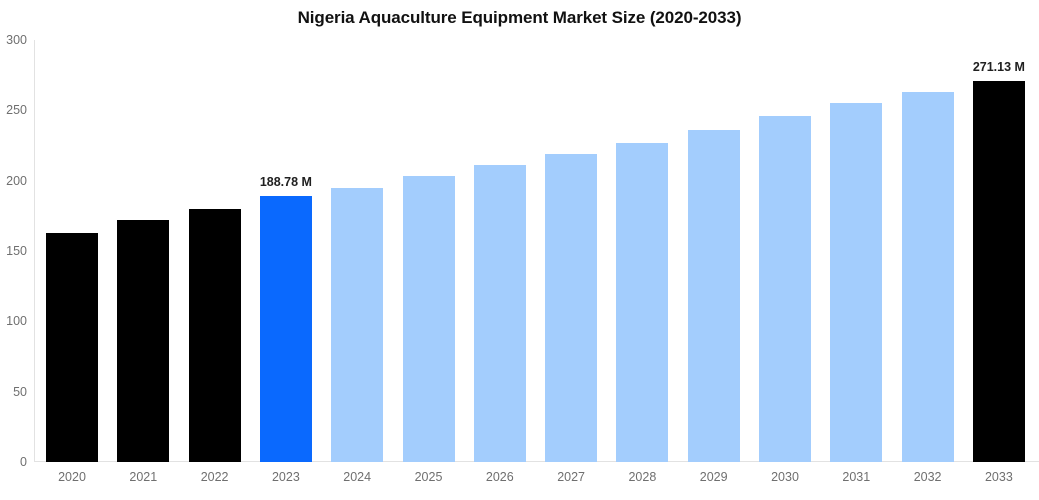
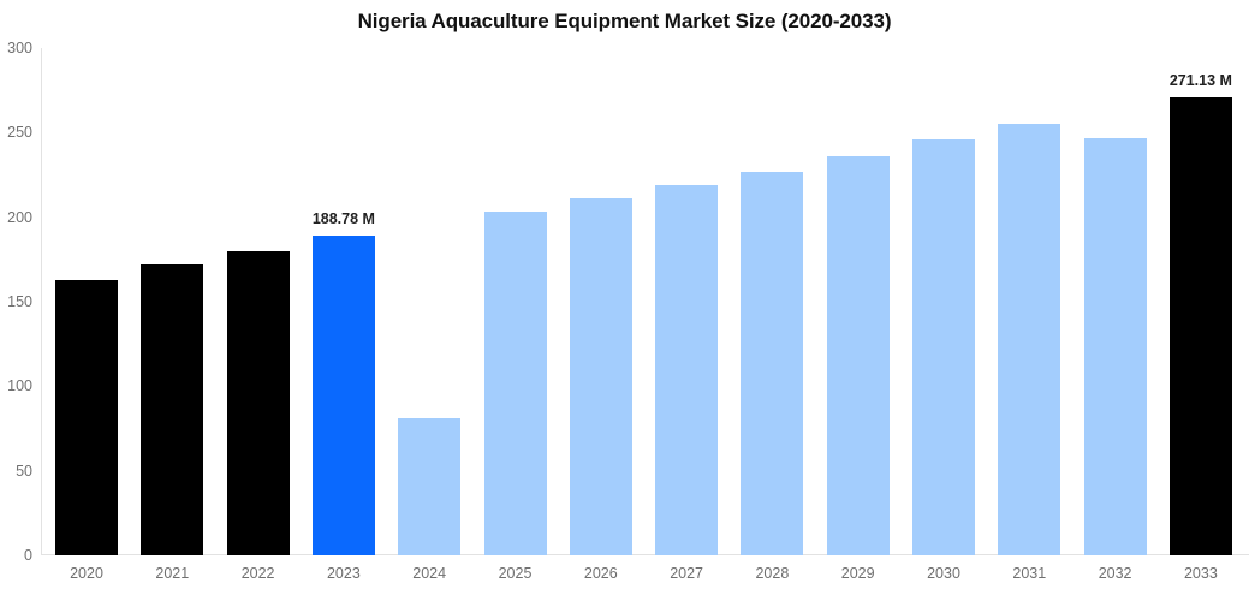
2024: 195 -> 81
2032: 263 -> 247
